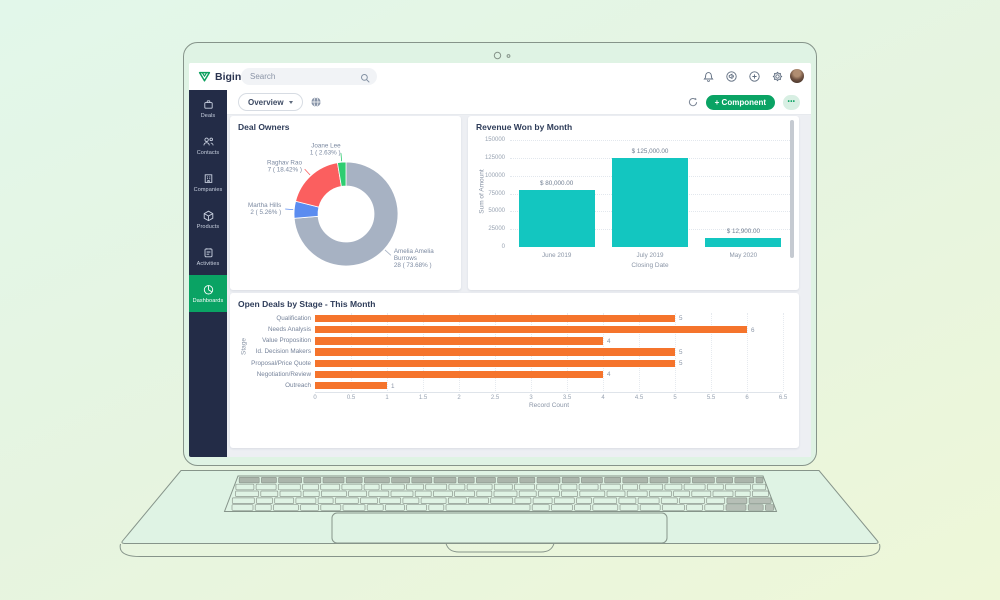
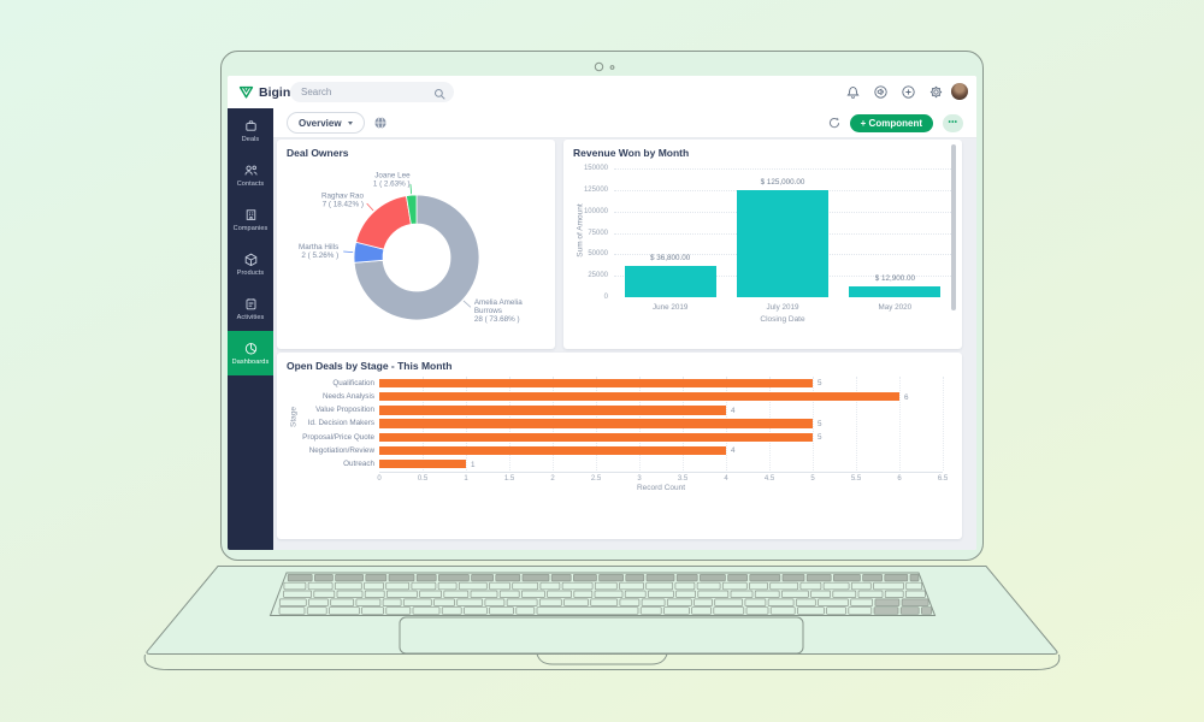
Revenue Won by Month/June 2019: 80,000.00 -> 36,800.00
